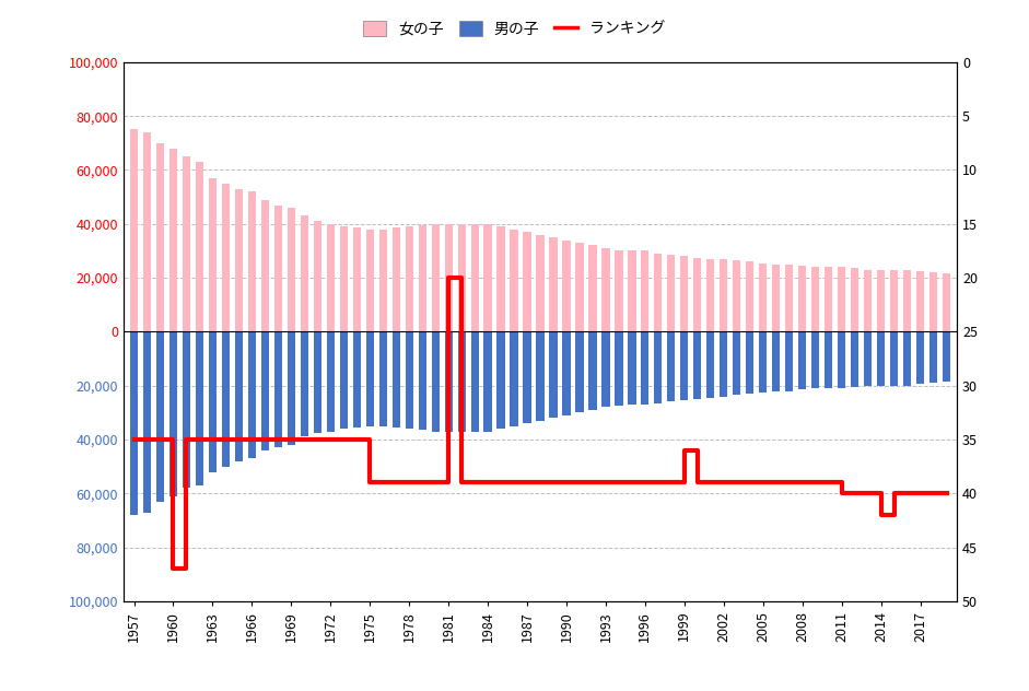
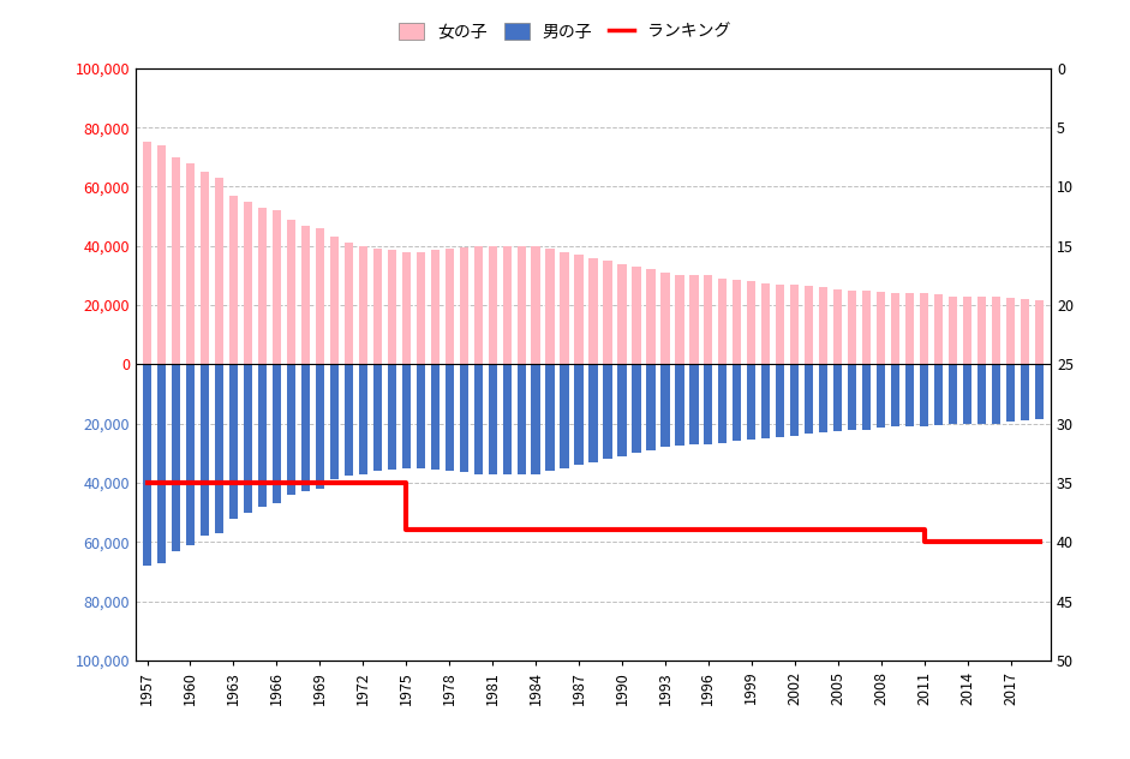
ランキング/1960: 47 -> 35
ランキング/1981: 20 -> 39
ランキング/1999: 36 -> 39
ランキング/2014: 42 -> 40
